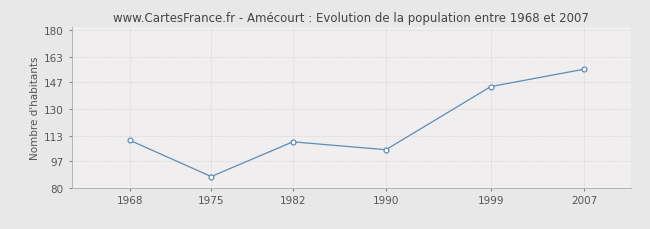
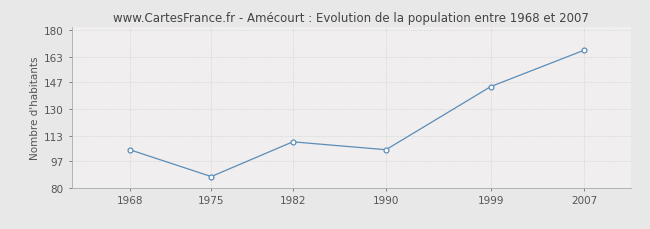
1968: 110 -> 104
2007: 155 -> 167
